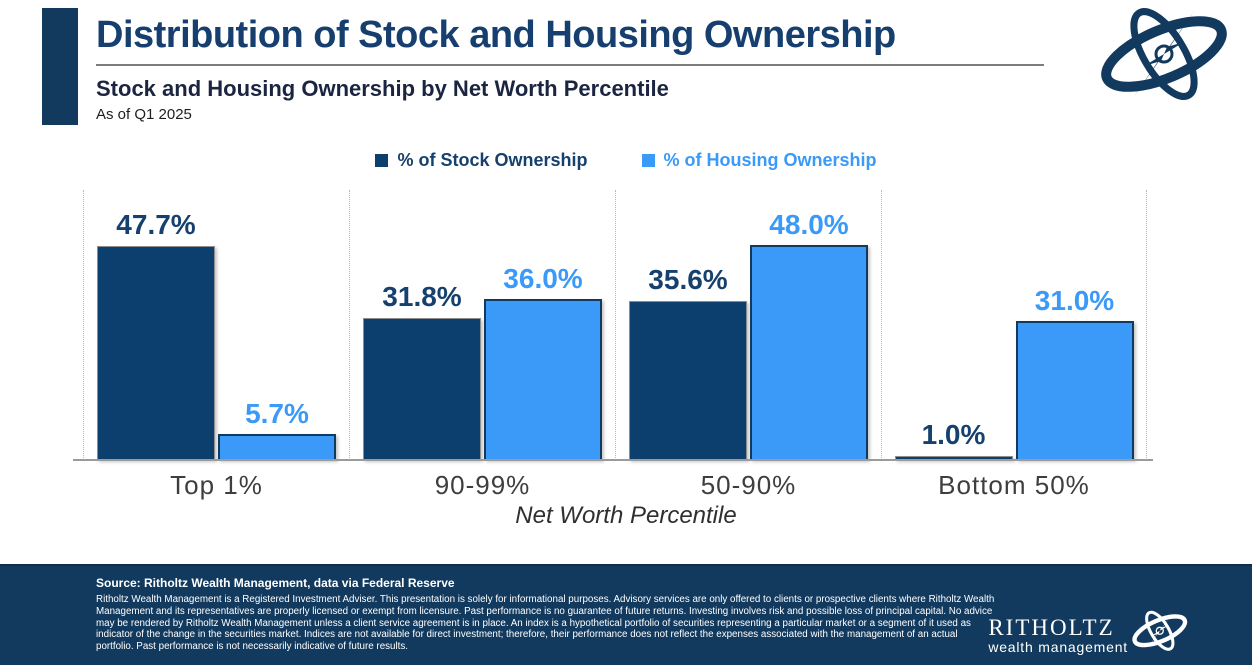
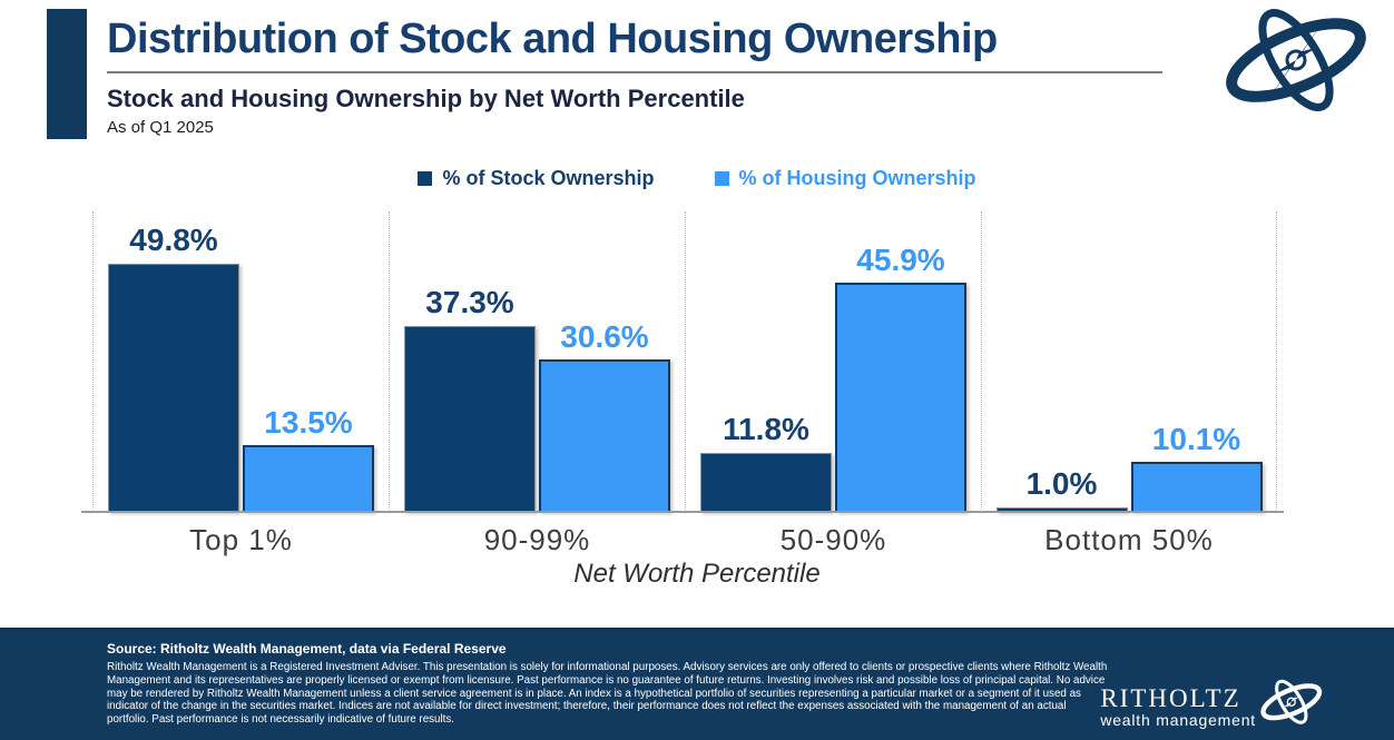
% of Stock Ownership/Top 1%: 47.7% -> 49.8%
% of Housing Ownership/Top 1%: 5.7% -> 13.5%
% of Stock Ownership/90-99%: 31.8% -> 37.3%
% of Housing Ownership/90-99%: 36.0% -> 30.6%
% of Stock Ownership/50-90%: 35.6% -> 11.8%
% of Housing Ownership/50-90%: 48.0% -> 45.9%
% of Housing Ownership/Bottom 50%: 31.0% -> 10.1%
